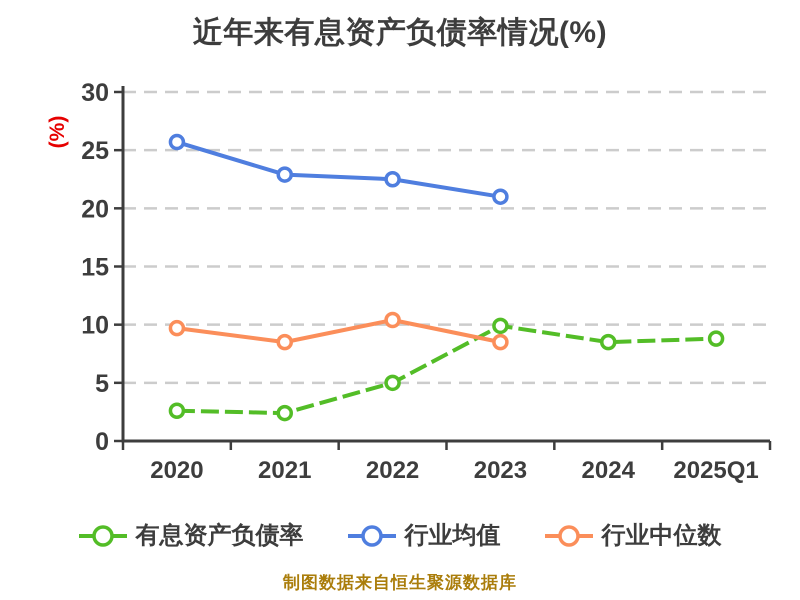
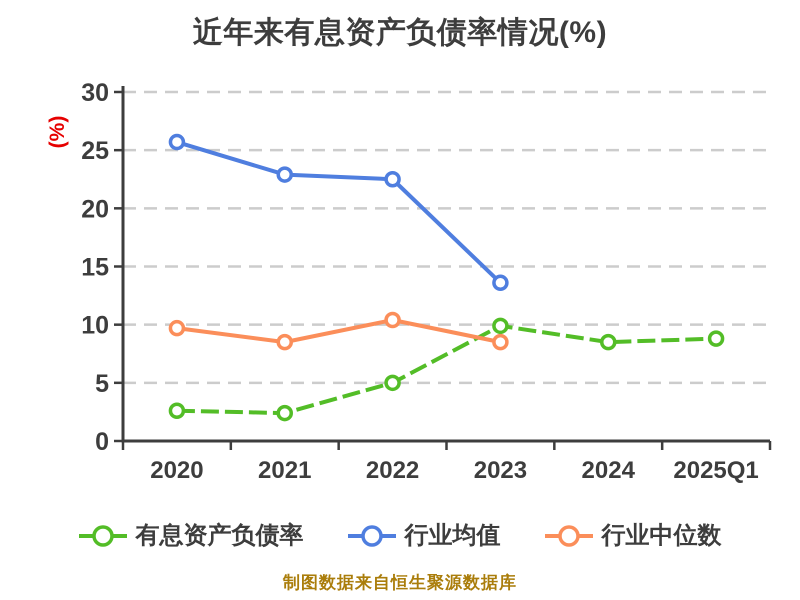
行业均值/2023: 21.0 -> 13.6
